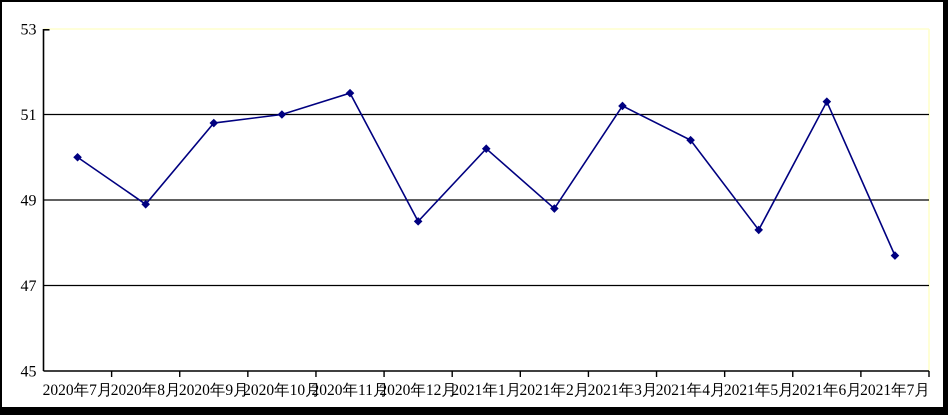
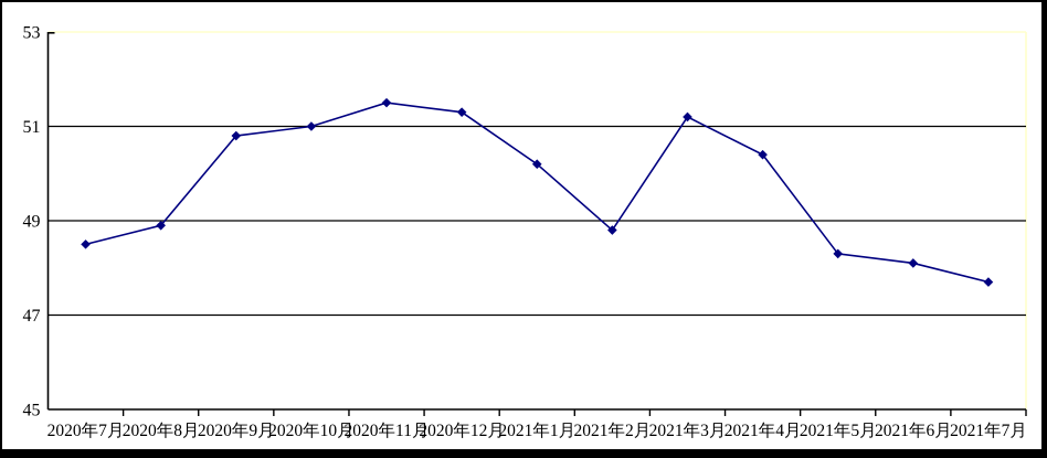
2020年7月: 50.0 -> 48.5
2020年12月: 48.5 -> 51.3
2021年6月: 51.3 -> 48.1
